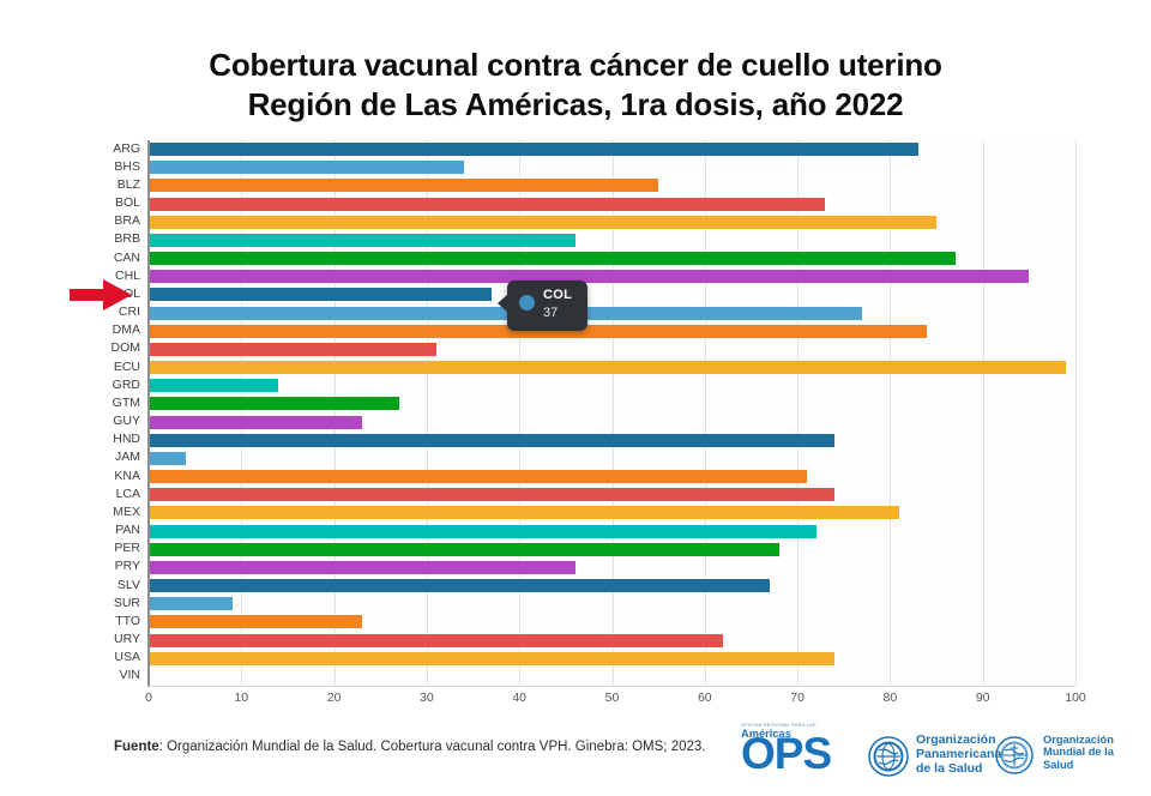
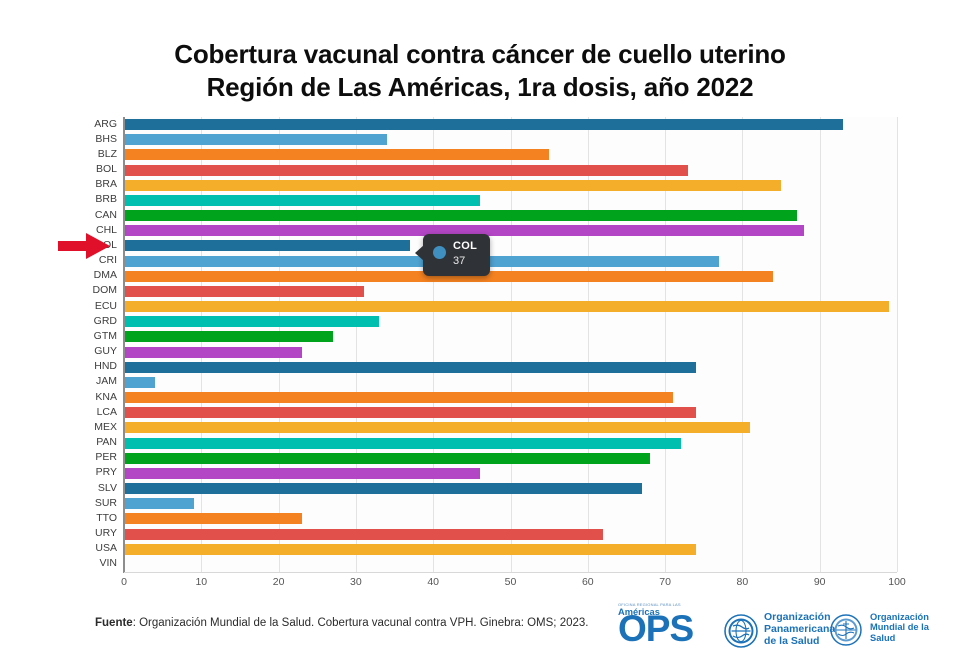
ARG: 83 -> 93
CHL: 95 -> 88
GRD: 14 -> 33
